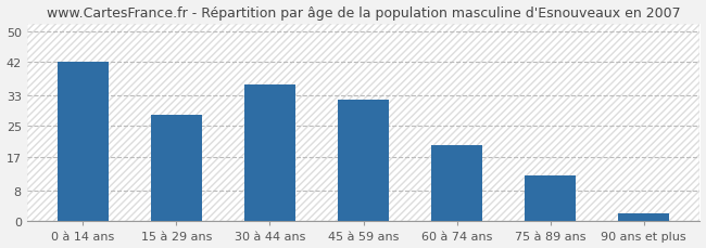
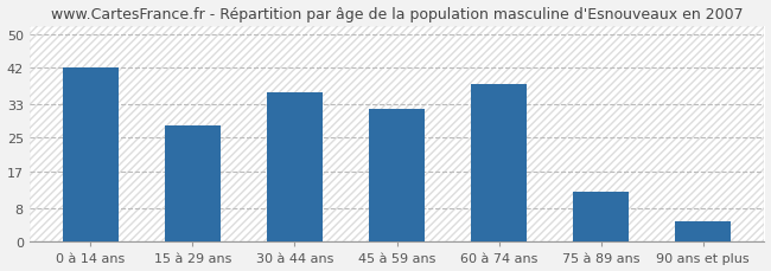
60 à 74 ans: 20 -> 38
90 ans et plus: 2 -> 5
